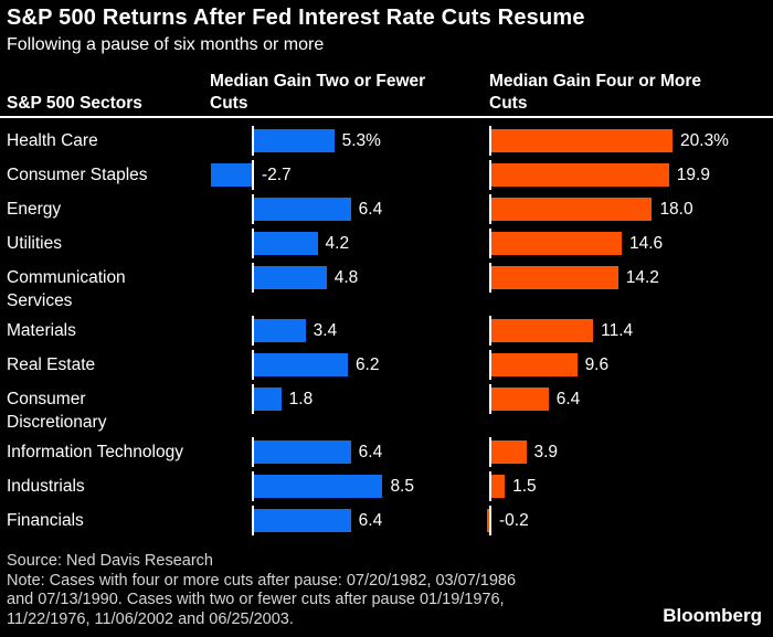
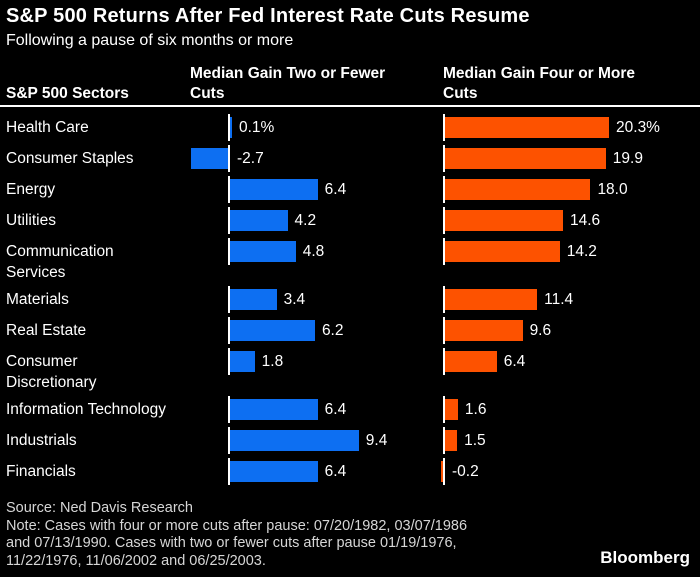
Median Gain Two or Fewer Cuts/Health Care: 5.3% -> 0.1%
Median Gain Four or More Cuts/Information Technology: 3.9 -> 1.6
Median Gain Two or Fewer Cuts/Industrials: 8.5 -> 9.4
